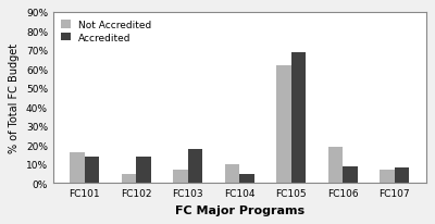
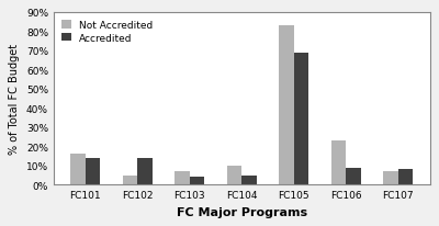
Accredited/FC103: 18% -> 4%
Not Accredited/FC105: 62% -> 83%
Not Accredited/FC106: 19% -> 23%
